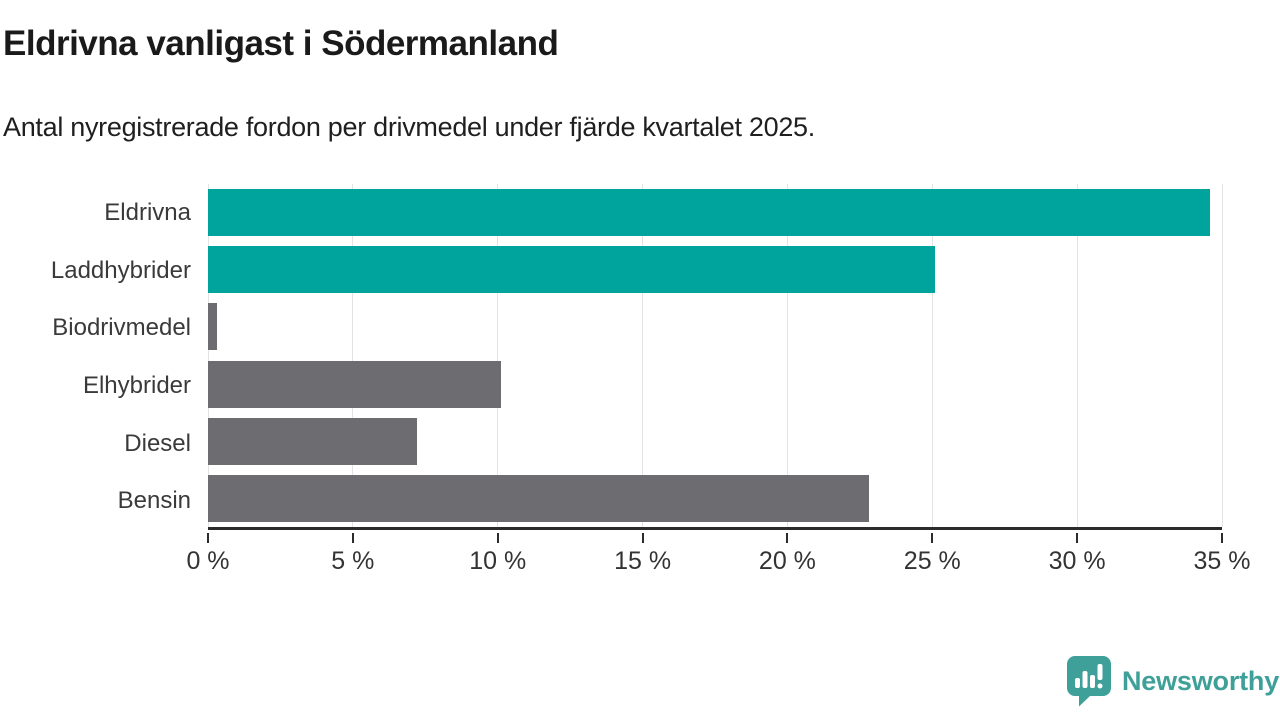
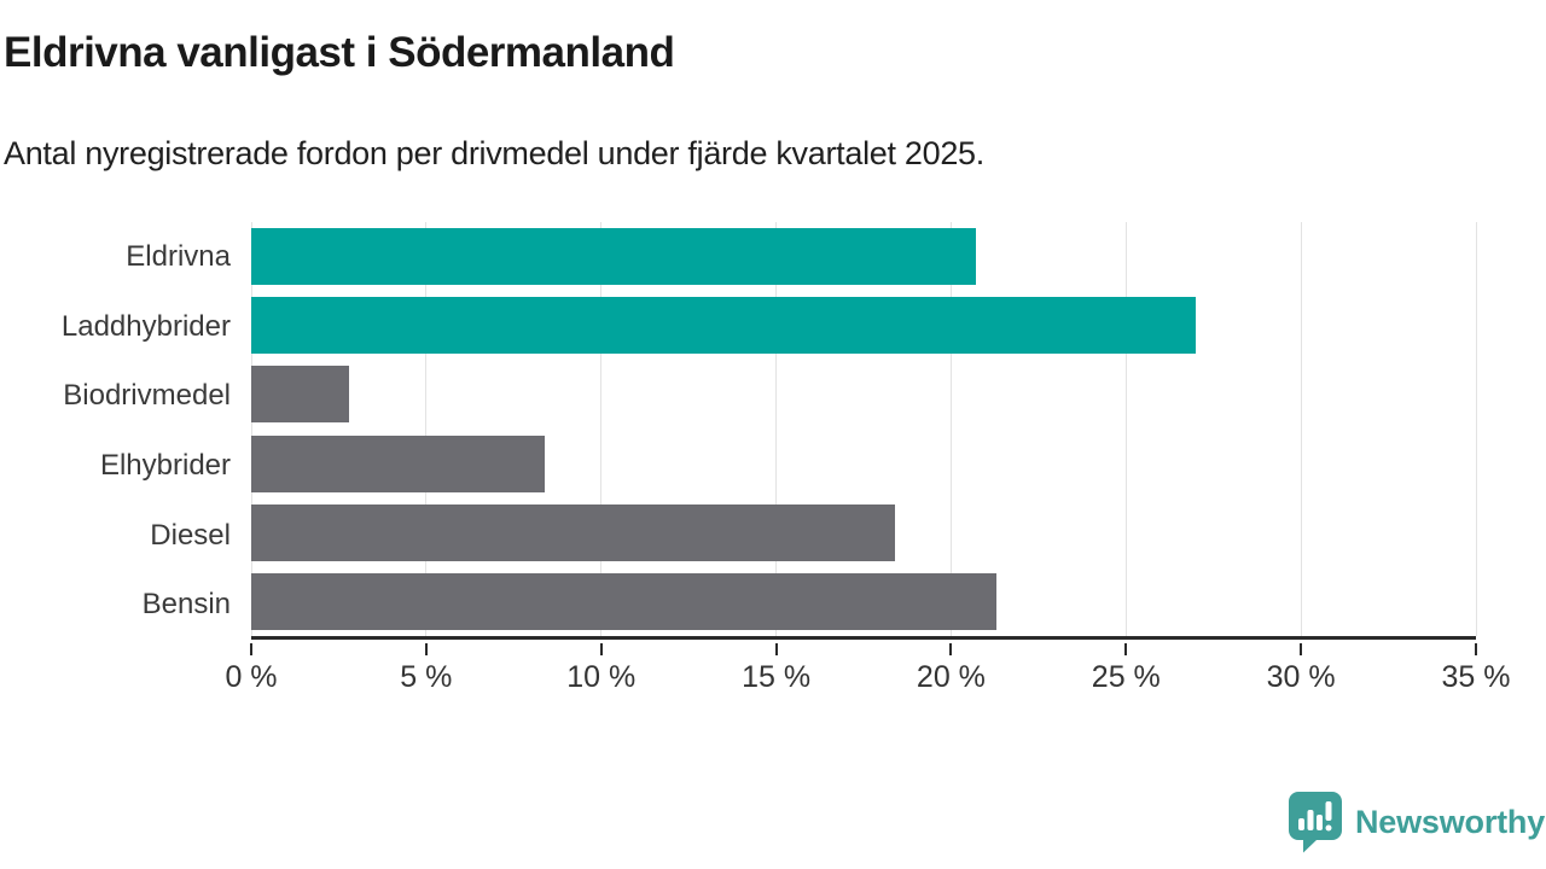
Eldrivna: 34.6% -> 20.7%
Laddhybrider: 25.1% -> 27.0%
Biodrivmedel: 0.3% -> 2.8%
Elhybrider: 10.1% -> 8.4%
Diesel: 7.2% -> 18.4%
Bensin: 22.8% -> 21.3%
